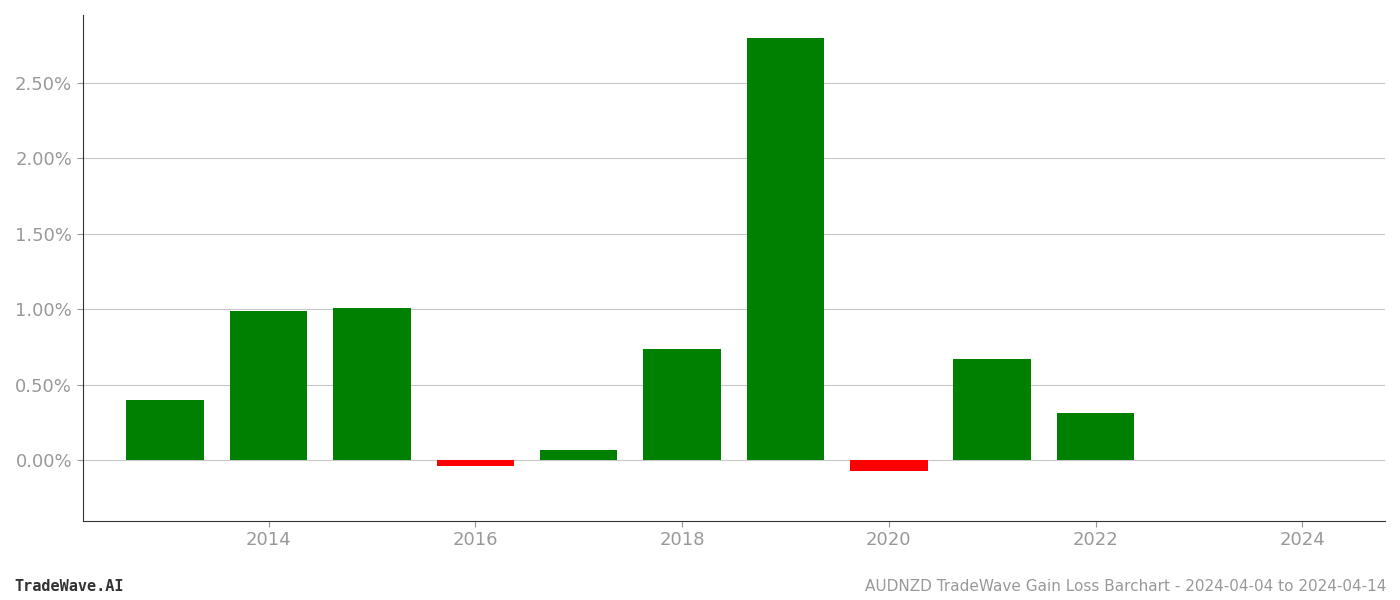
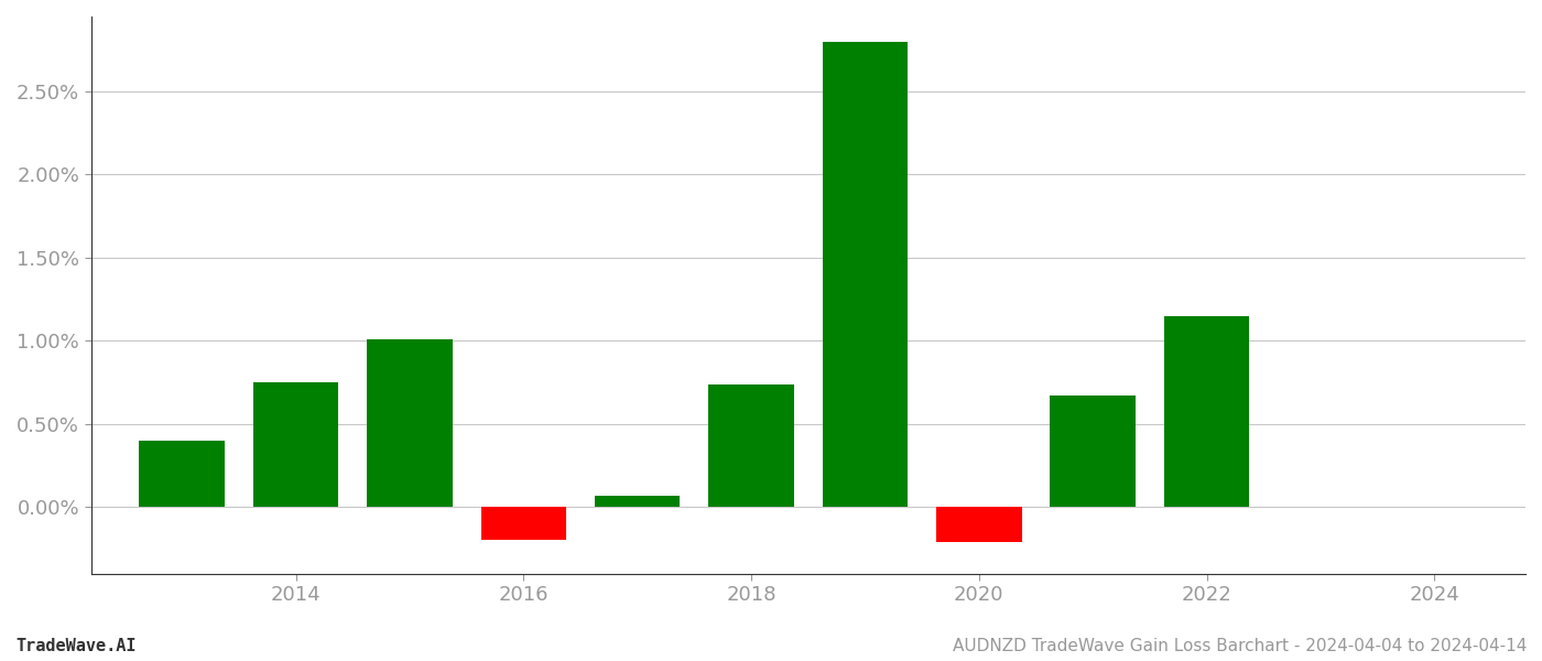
2014: 0.99% -> 0.75%
2016: -0.04% -> -0.20%
2020: -0.07% -> -0.21%
2022: 0.31% -> 1.15%
